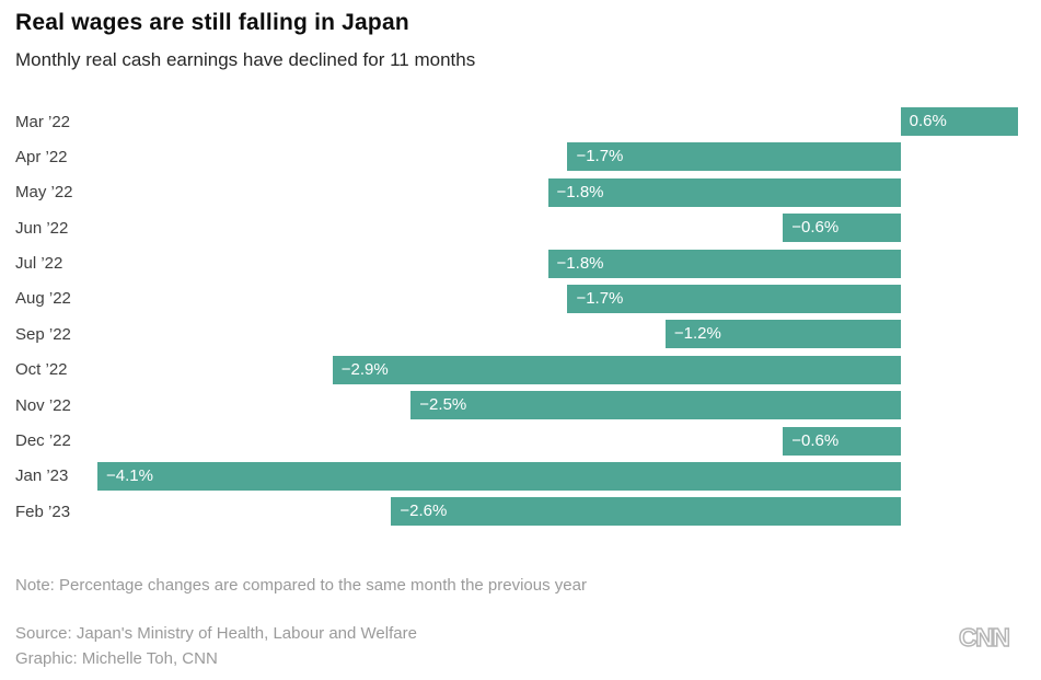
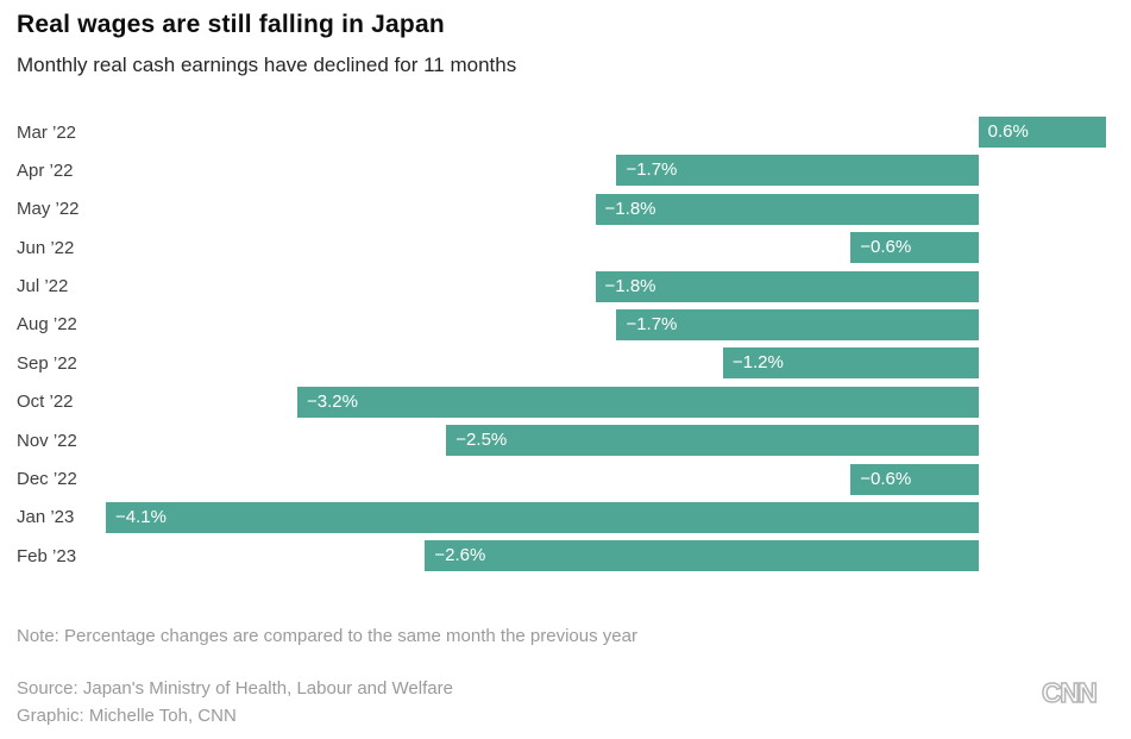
Oct ’22: −2.9% -> −3.2%
